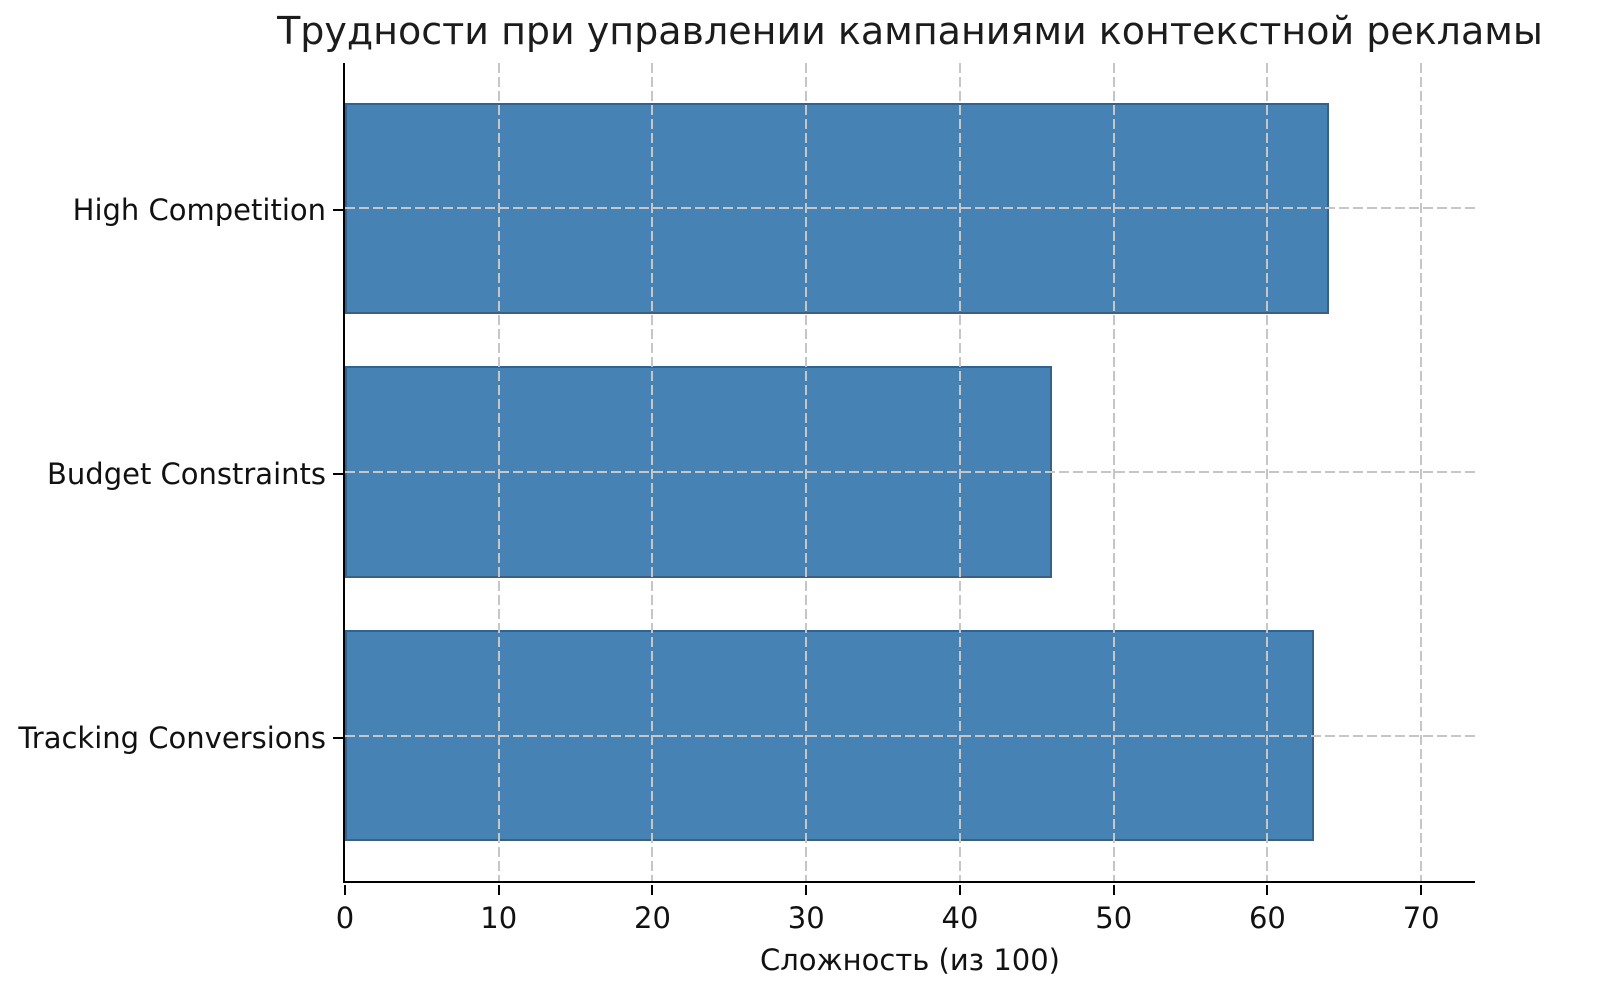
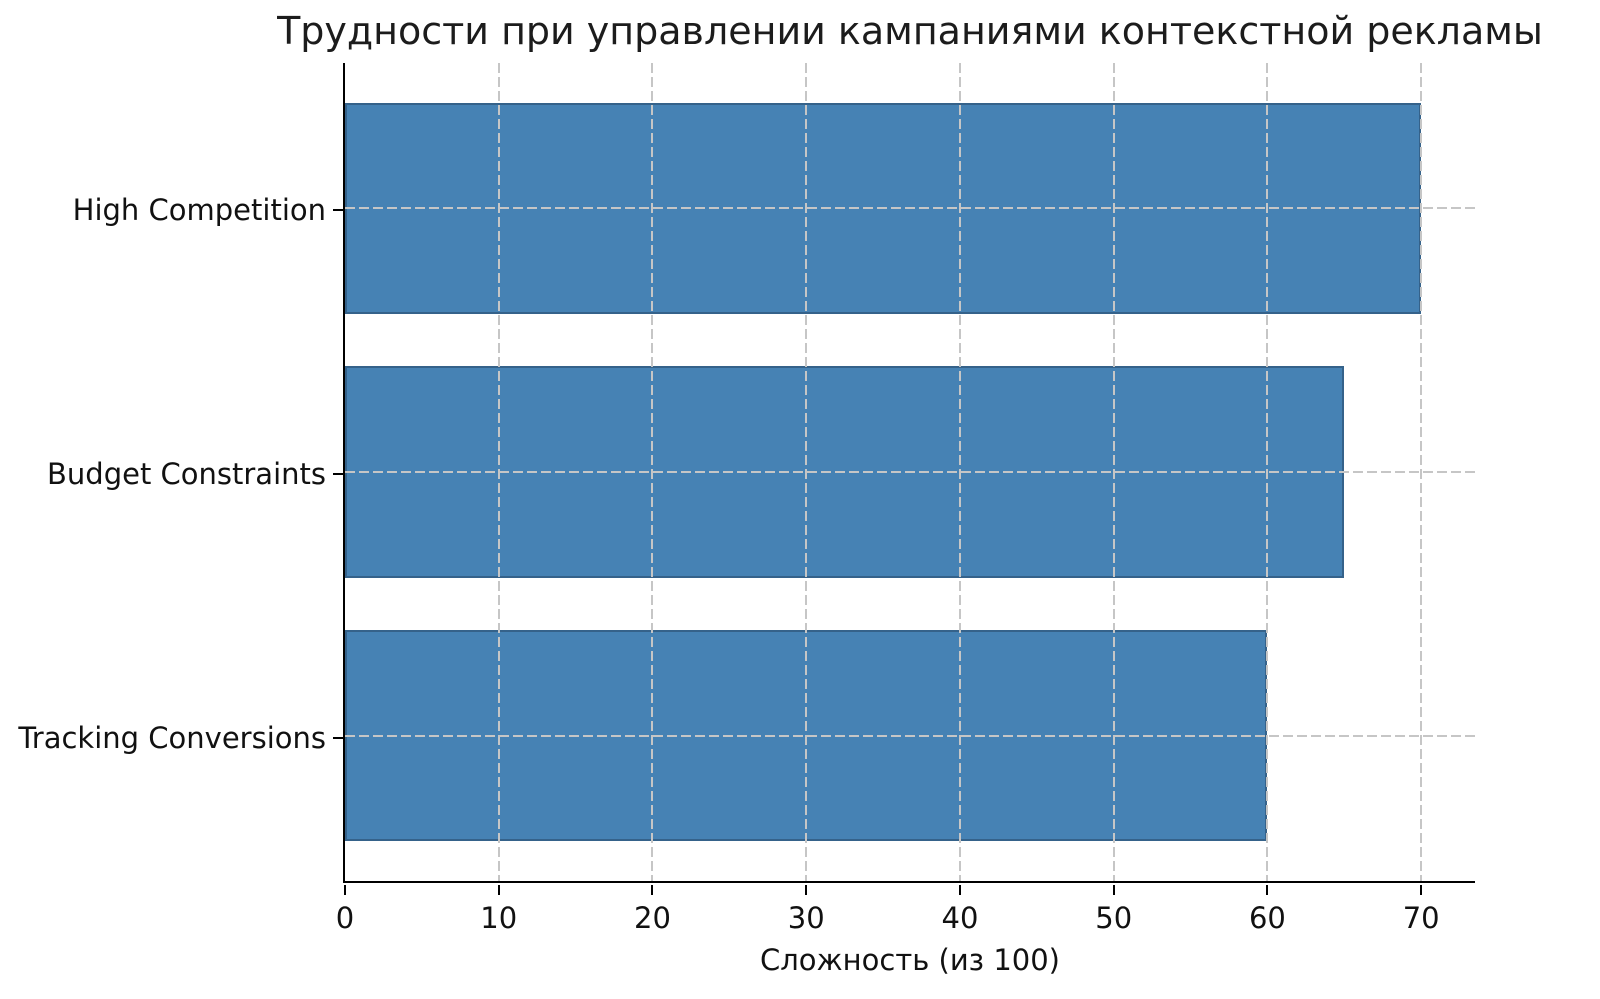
High Competition: 64 -> 70
Budget Constraints: 46 -> 65
Tracking Conversions: 63 -> 60
